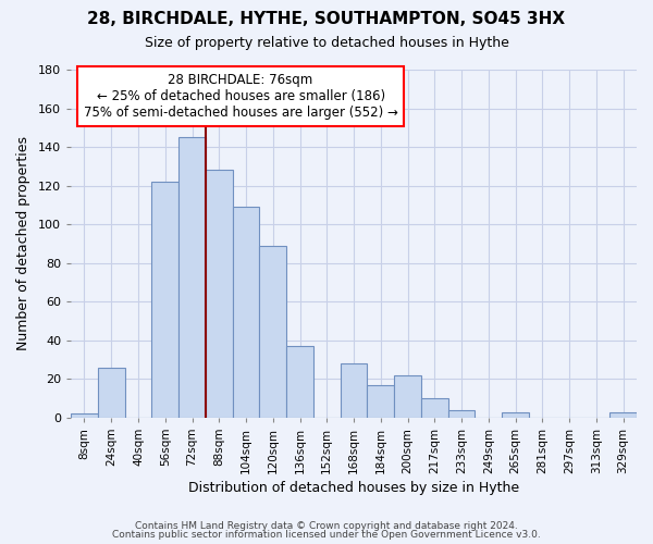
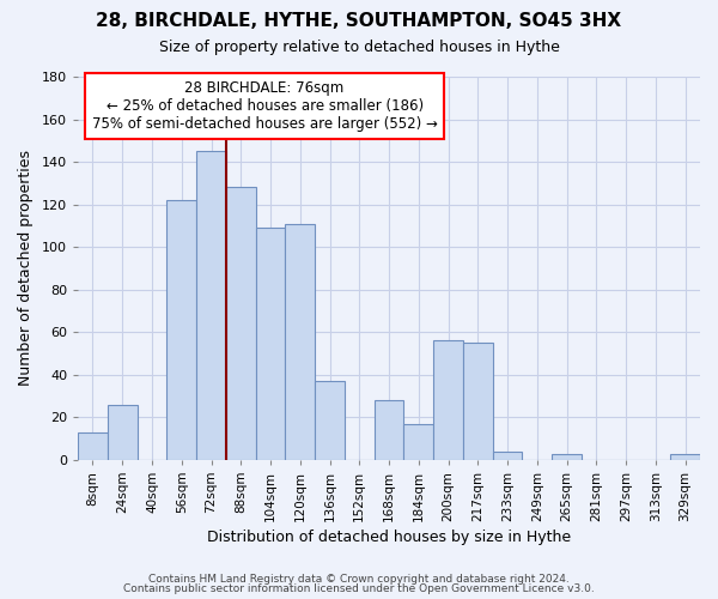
8sqm: 2 -> 13
120sqm: 89 -> 111
200sqm: 22 -> 56
217sqm: 10 -> 55
